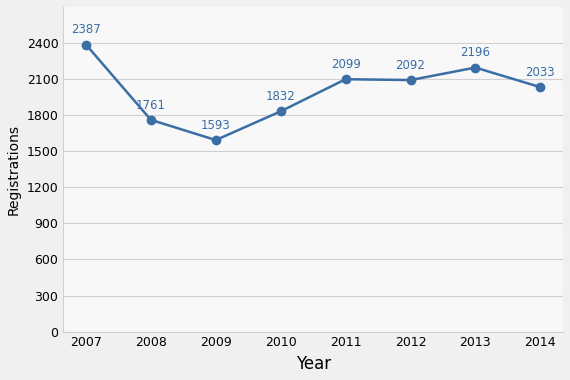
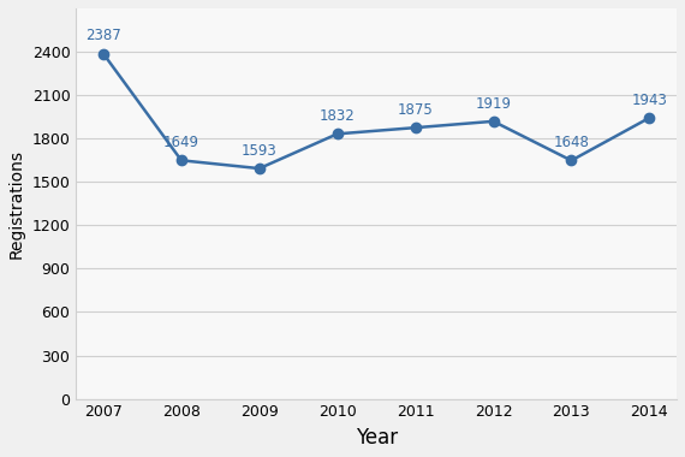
2008: 1761 -> 1649
2011: 2099 -> 1875
2012: 2092 -> 1919
2013: 2196 -> 1648
2014: 2033 -> 1943
